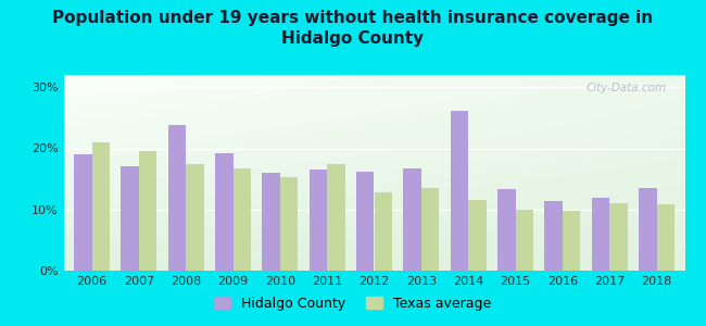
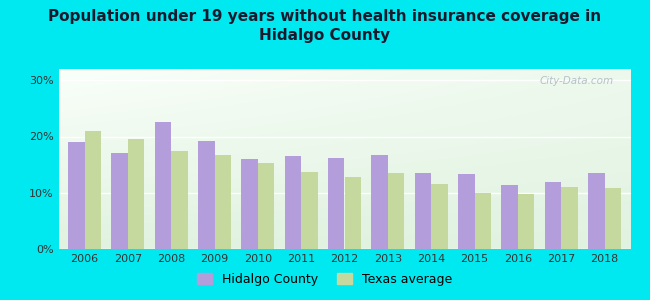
Hidalgo County/2008: 23.8% -> 22.5%
Texas average/2011: 17.4% -> 13.7%
Hidalgo County/2014: 26.2% -> 13.5%
